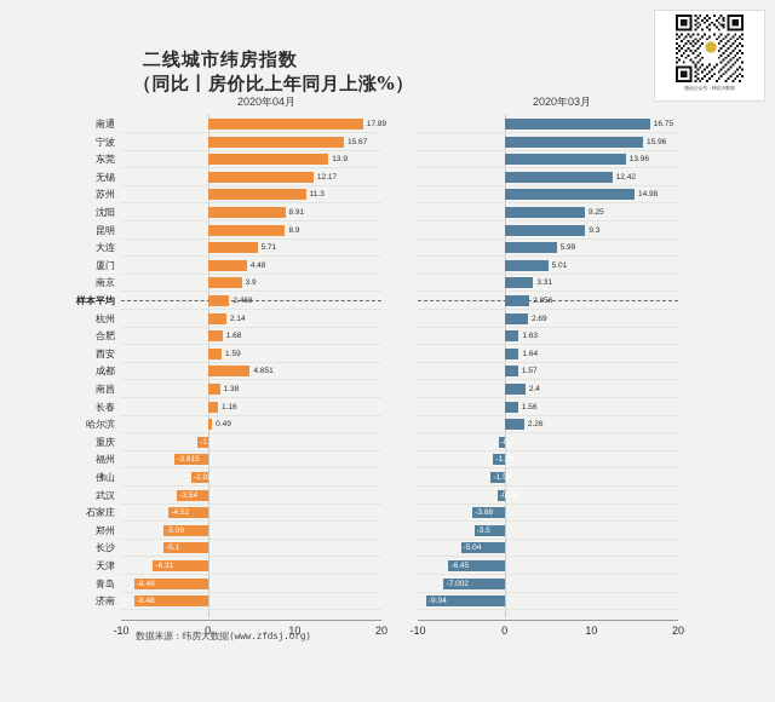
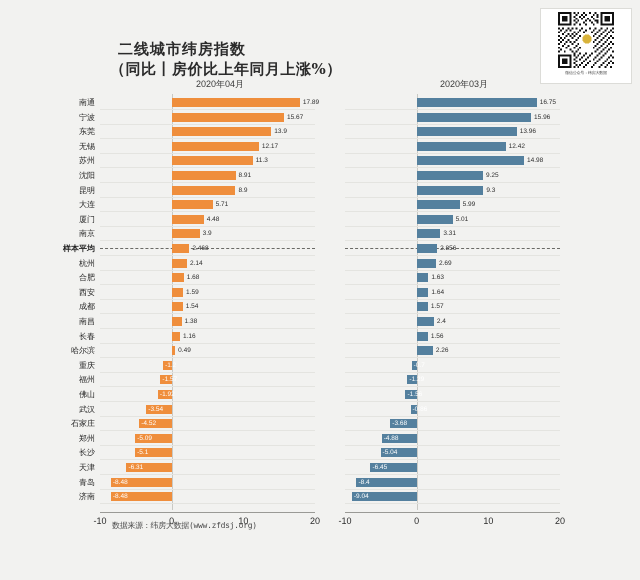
2020年04月/成都: 4.851 -> 1.54
2020年04月/福州: -3.815 -> -1.57
2020年03月/郑州: -3.5 -> -4.88
2020年03月/青岛: -7.002 -> -8.4
